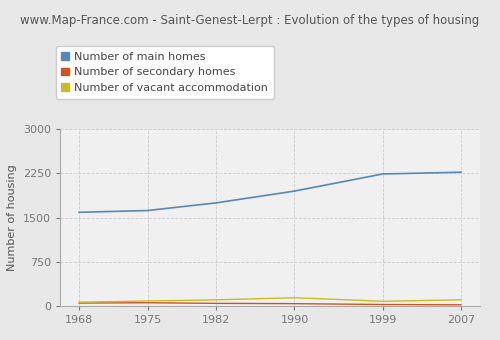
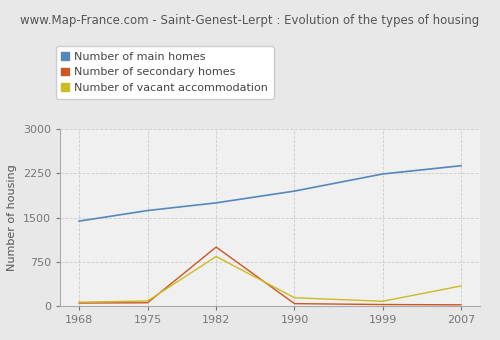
Number of main homes/1968: 1590 -> 1440
Number of secondary homes/1982: 40 -> 1000
Number of vacant accommodation/1982: 100 -> 840
Number of main homes/2007: 2270 -> 2380
Number of vacant accommodation/2007: 100 -> 340
